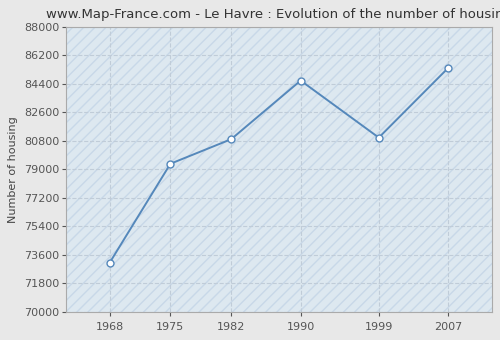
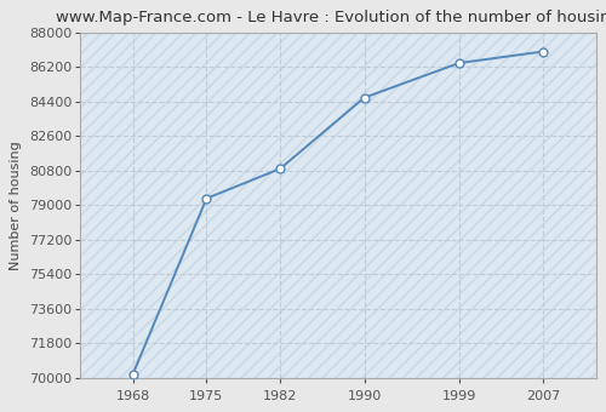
1968: 73100 -> 70200
1999: 81000 -> 86400
2007: 85400 -> 87000
